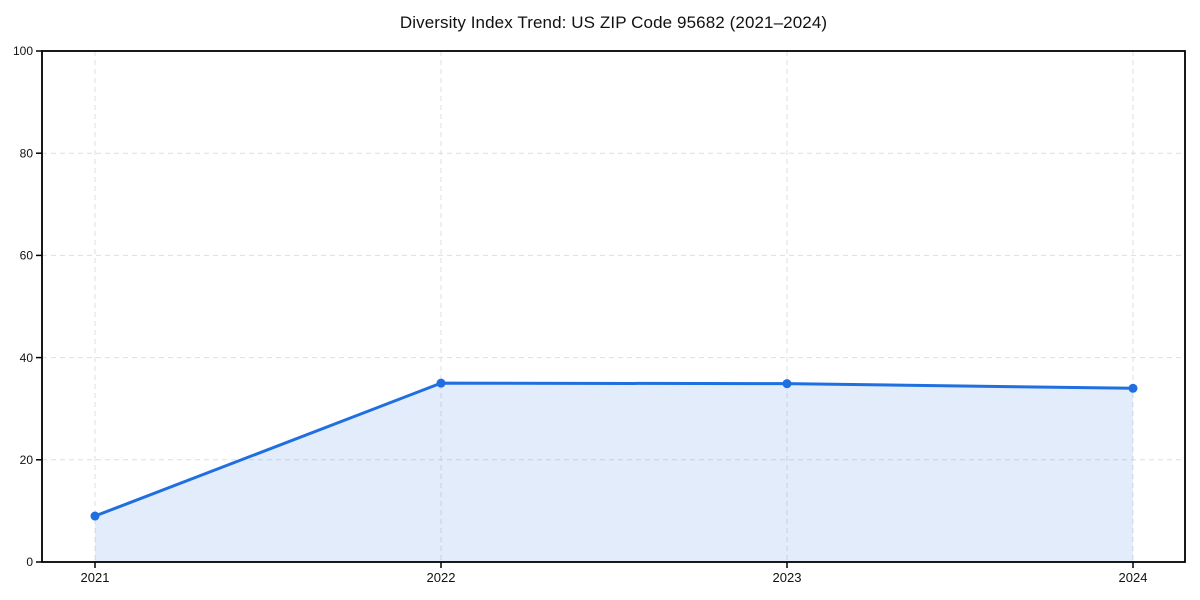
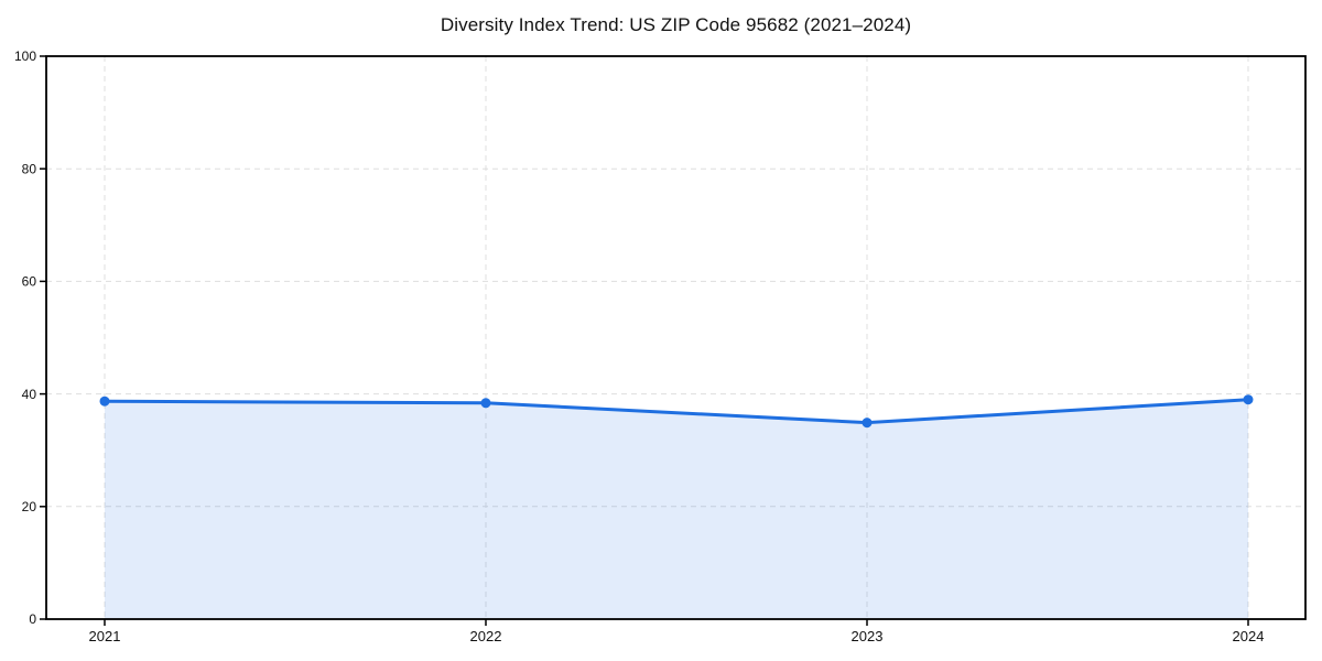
2021: 9 -> 39
2022: 35 -> 38
2024: 34 -> 39
